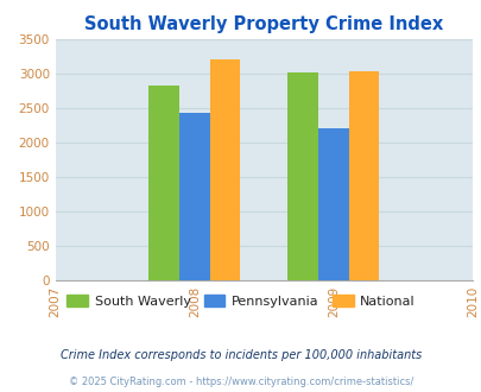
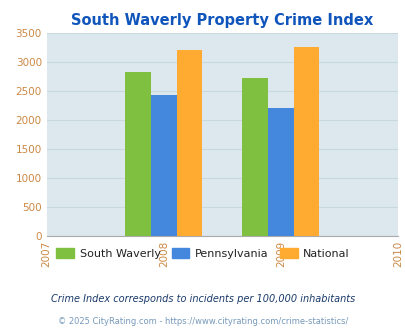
South Waverly/2009: 3020 -> 2720
National/2009: 3040 -> 3260
